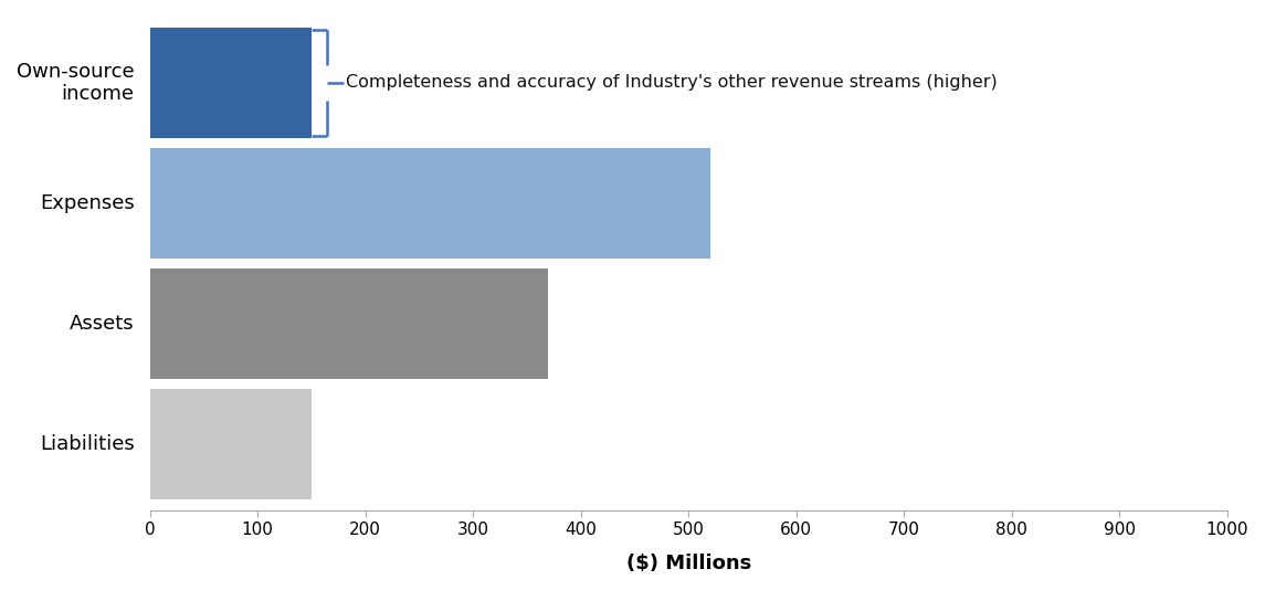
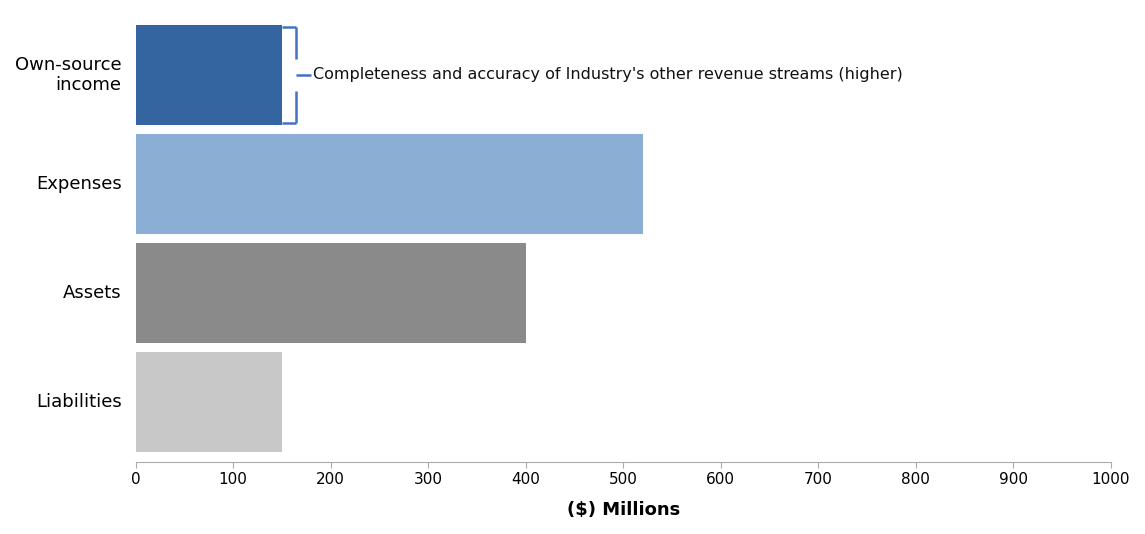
Assets: 370 -> 400
